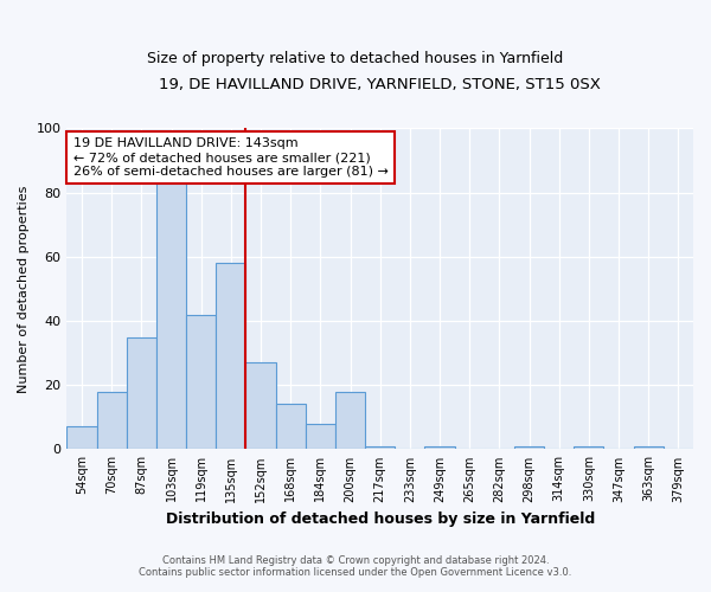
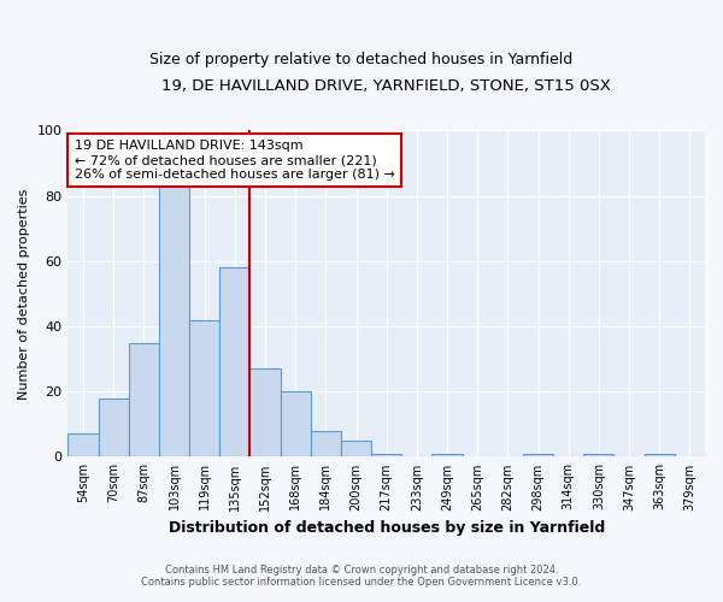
168sqm: 14 -> 20
200sqm: 18 -> 5
